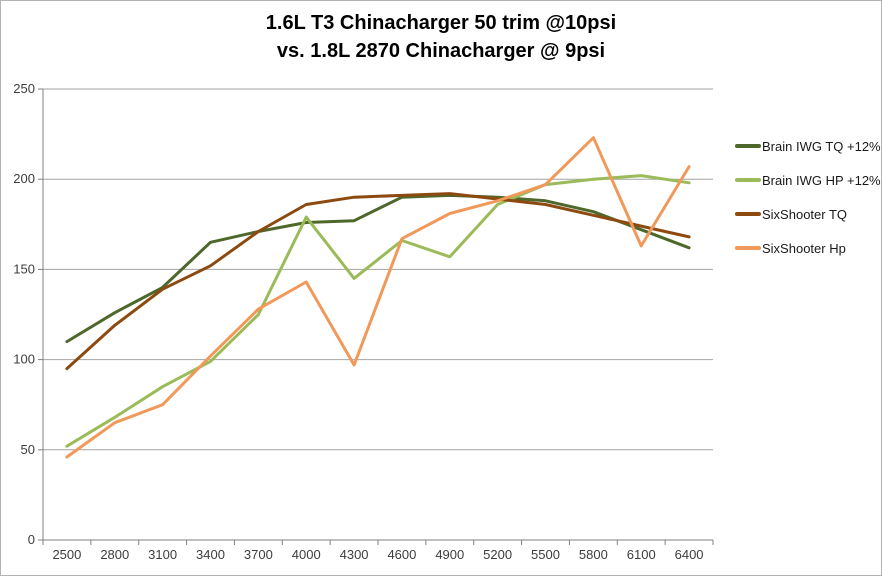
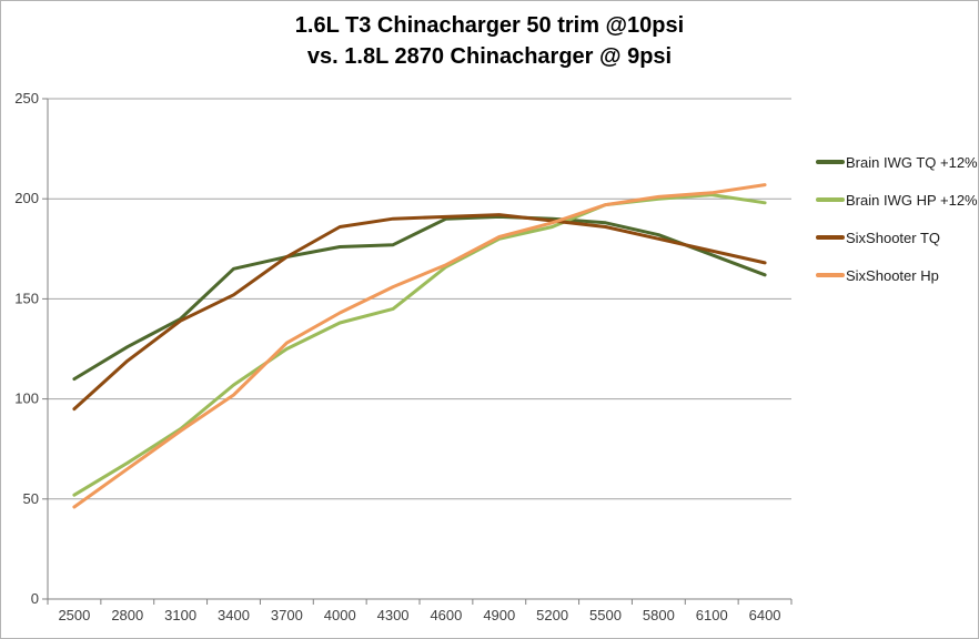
SixShooter Hp/3100: 75 -> 84
Brain IWG HP +12%/3400: 99 -> 107
Brain IWG HP +12%/4000: 179 -> 138
SixShooter Hp/4300: 97 -> 156
Brain IWG HP +12%/4900: 157 -> 180
SixShooter Hp/5800: 223 -> 201
SixShooter Hp/6100: 163 -> 203
